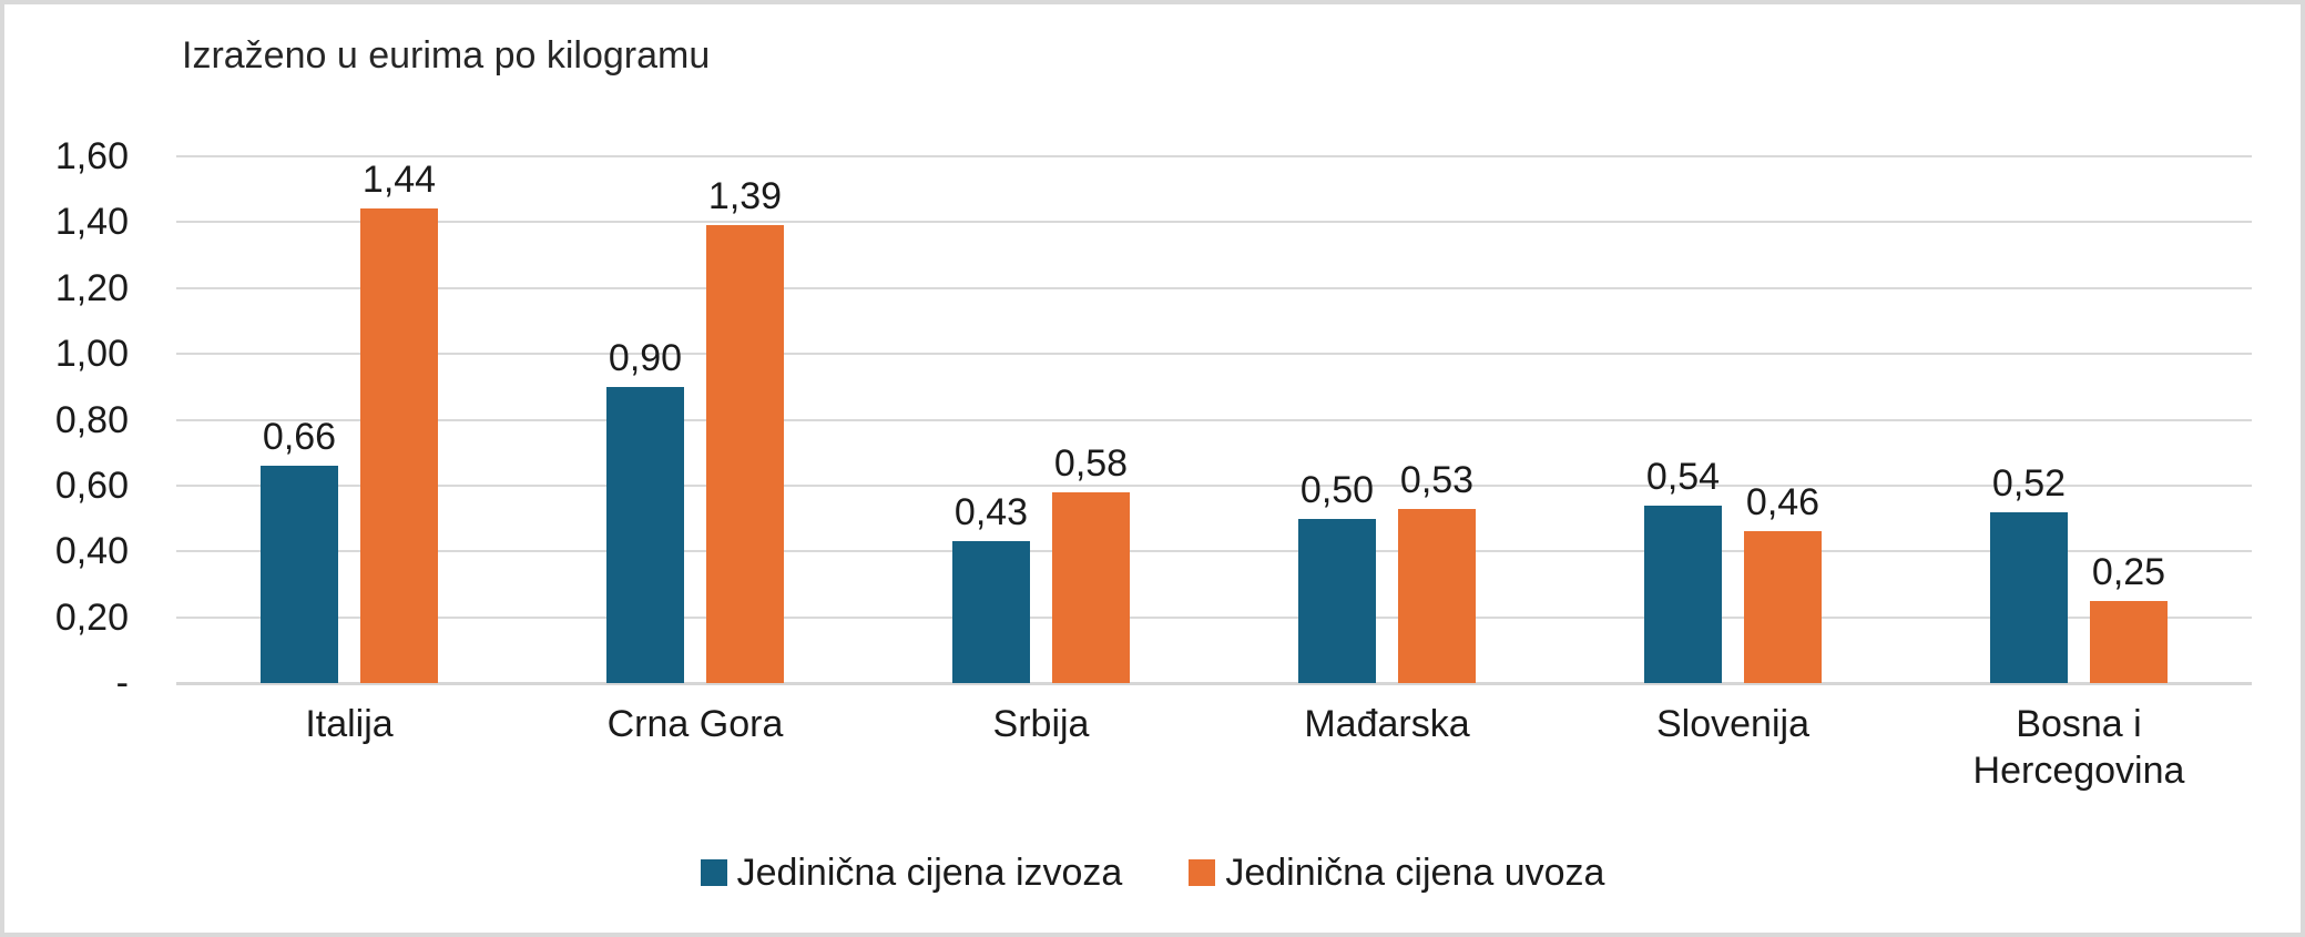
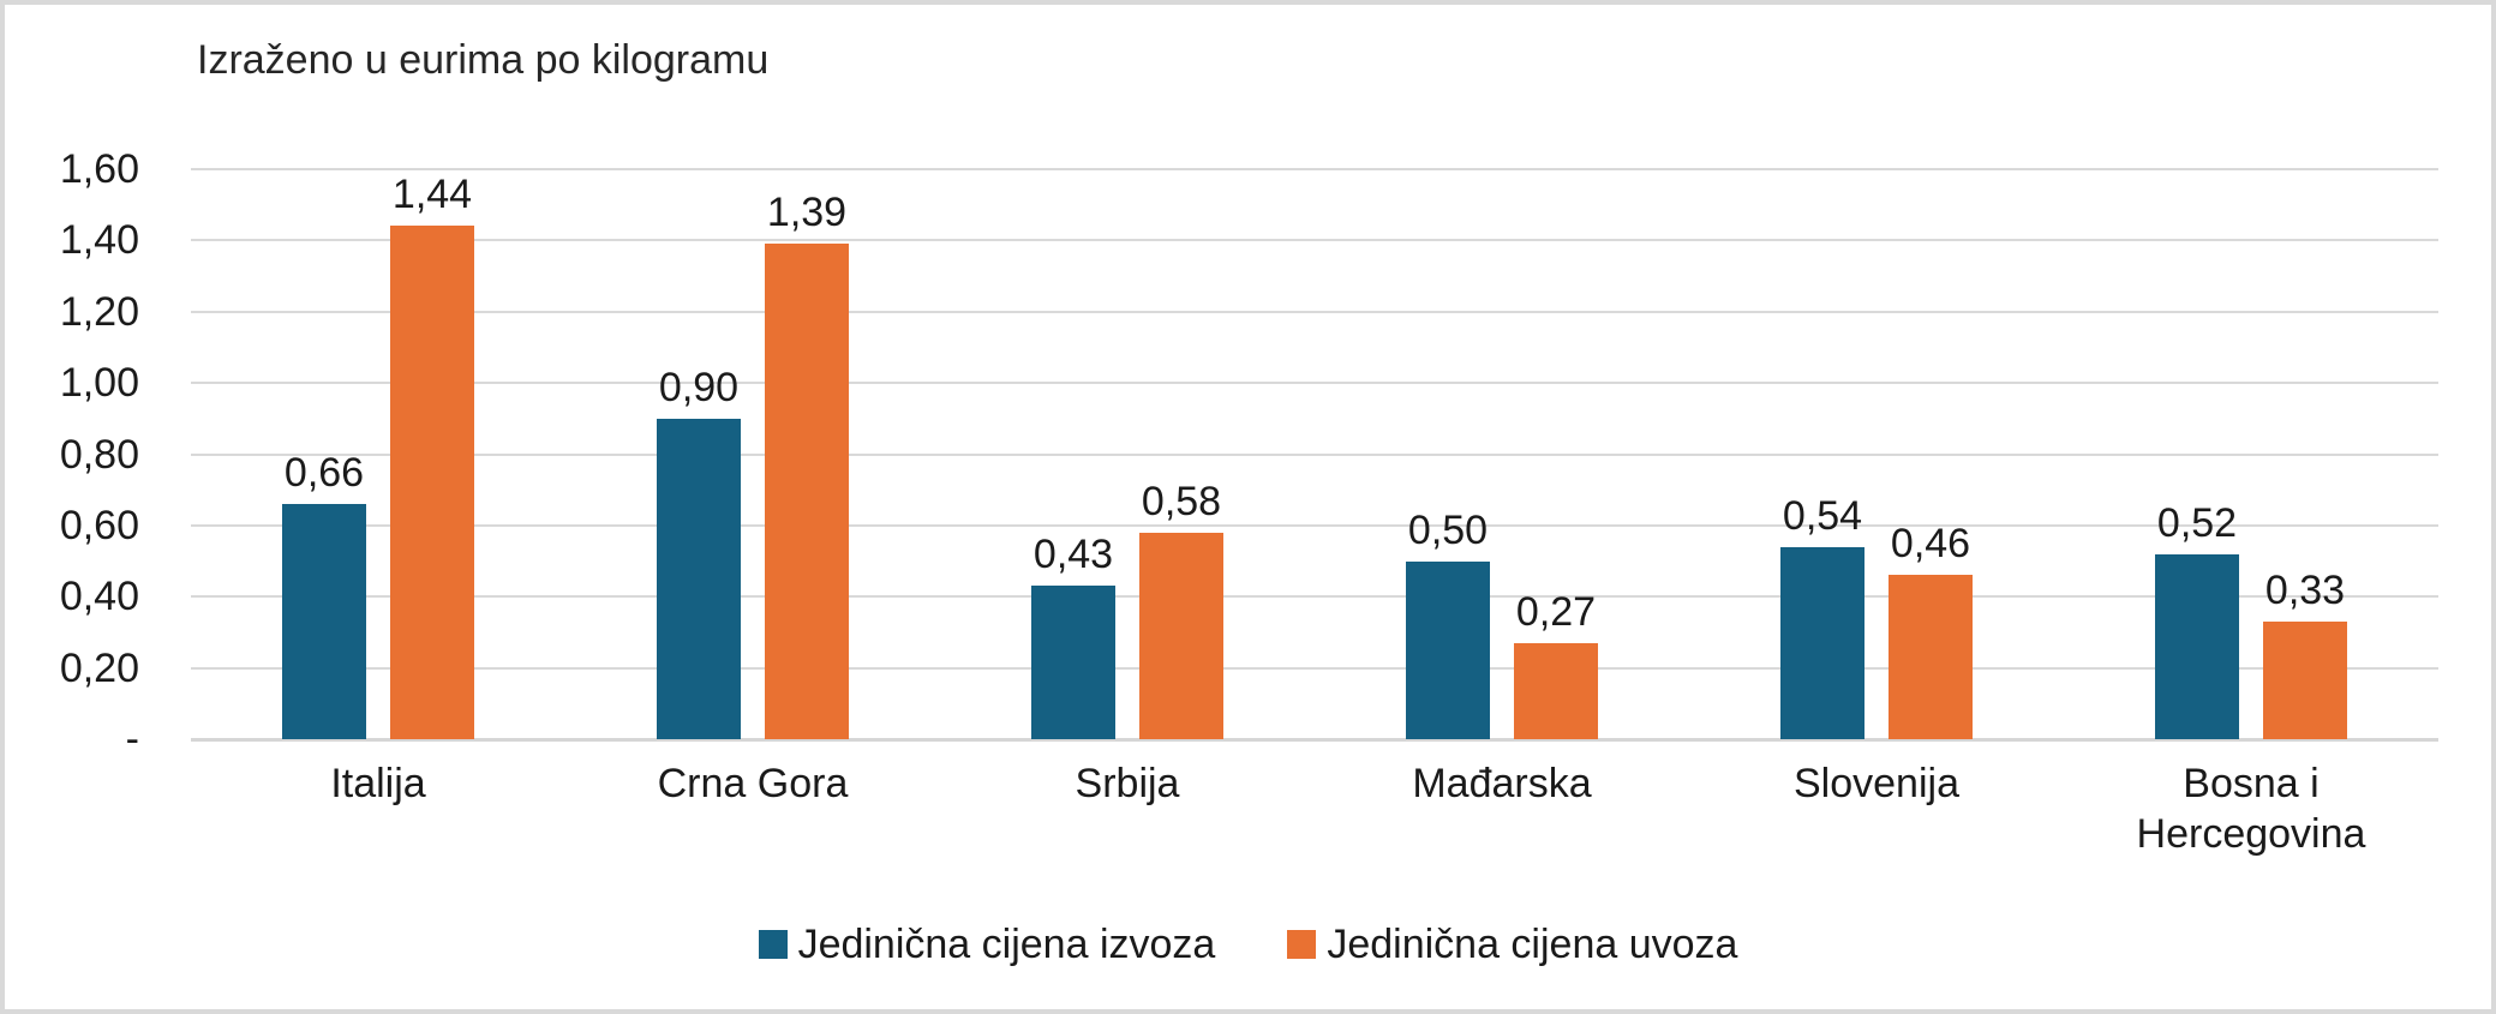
Jedinična cijena uvoza/Mađarska: 0,53 -> 0,27
Jedinična cijena uvoza/Bosna i Hercegovina: 0,25 -> 0,33
